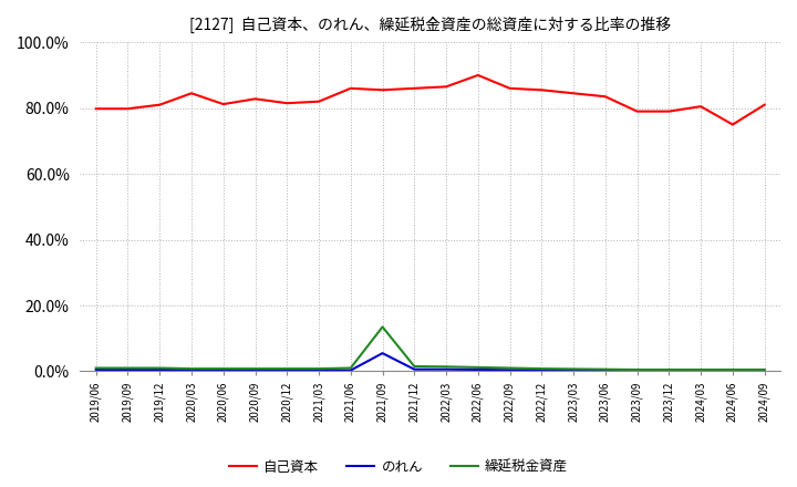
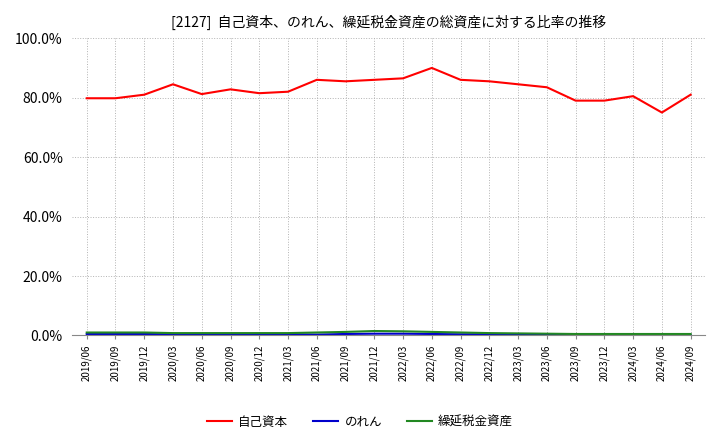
のれん/2021/09: 5.5% -> 0.5%
繰延税金資産/2021/09: 13.5% -> 1.2%
